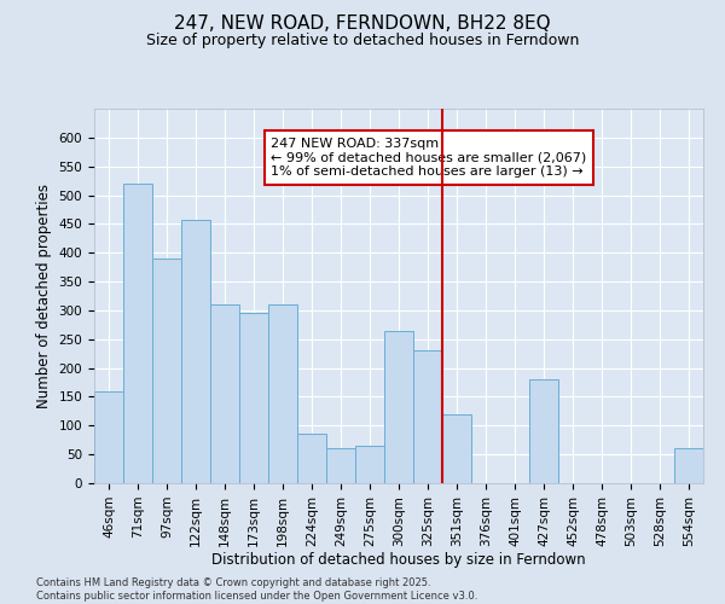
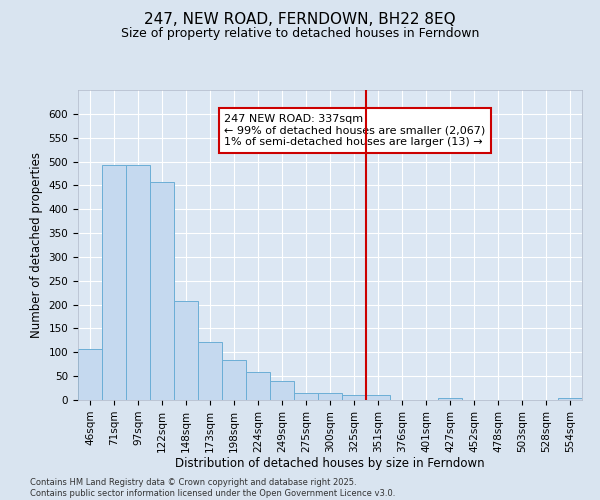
46sqm: 160 -> 106
71sqm: 520 -> 492
97sqm: 390 -> 492
148sqm: 310 -> 208
173sqm: 295 -> 122
198sqm: 310 -> 83
224sqm: 85 -> 58
249sqm: 60 -> 39
275sqm: 65 -> 15
300sqm: 265 -> 15
325sqm: 230 -> 10
351sqm: 120 -> 10
427sqm: 180 -> 5
554sqm: 60 -> 5
